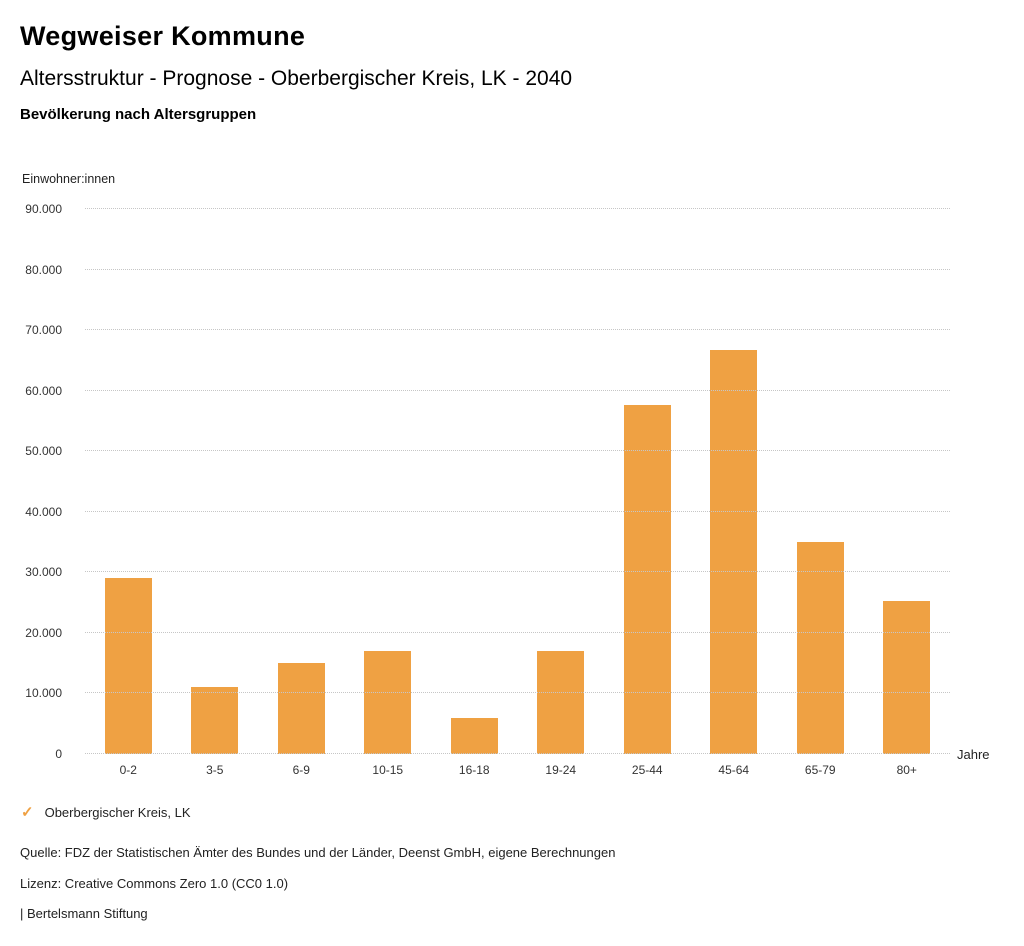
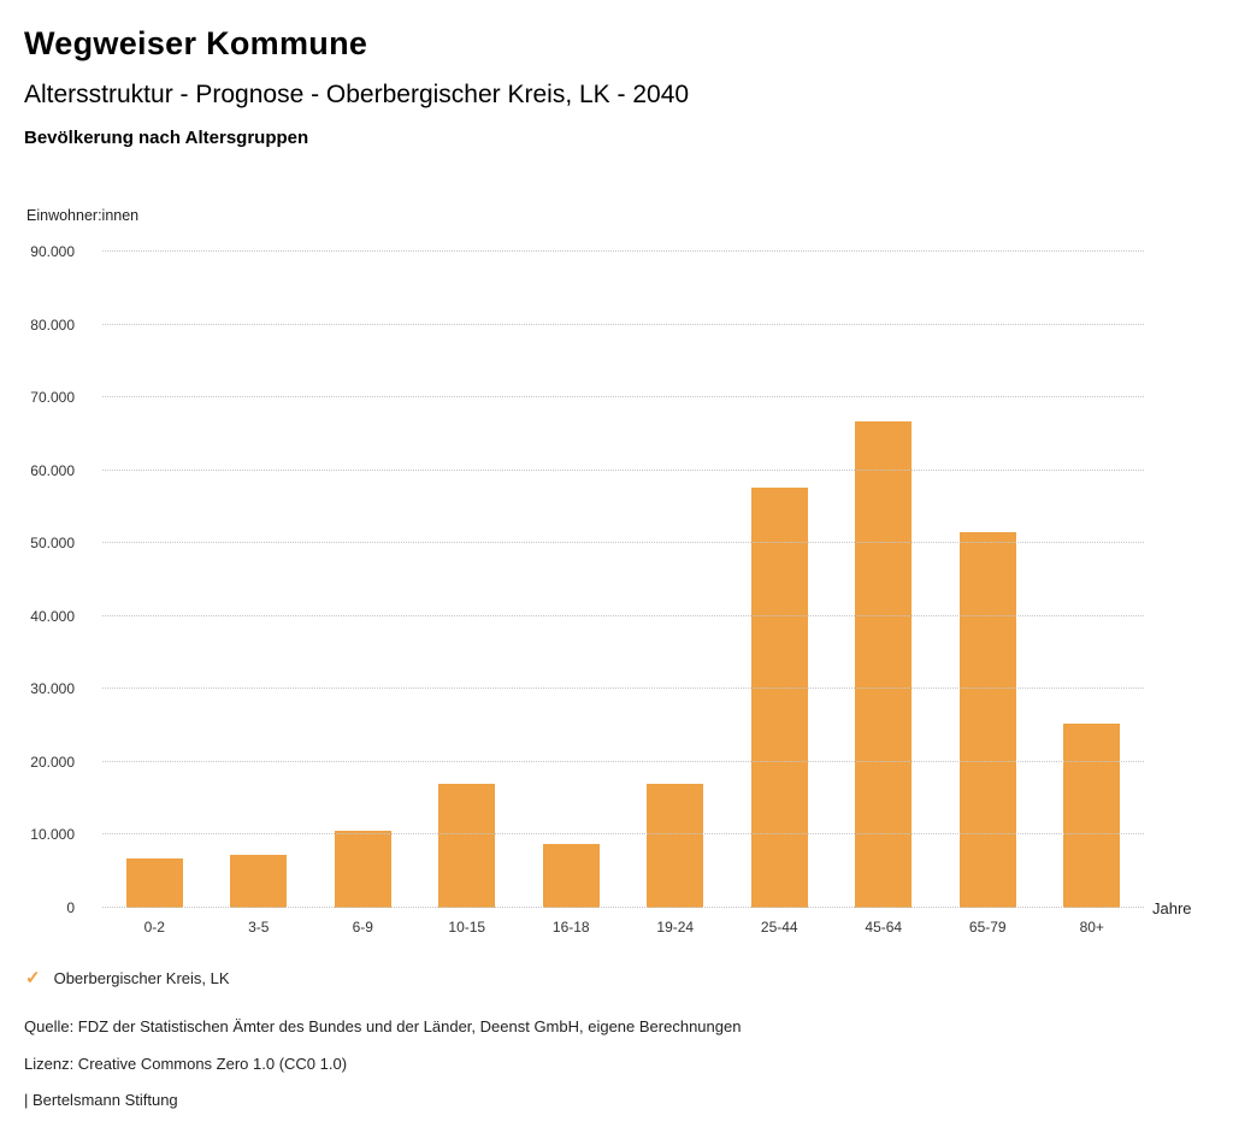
0-2: 29000 -> 7000
3-5: 11000 -> 7000
6-9: 15000 -> 10000
16-18: 6000 -> 9000
65-79: 35000 -> 52000
